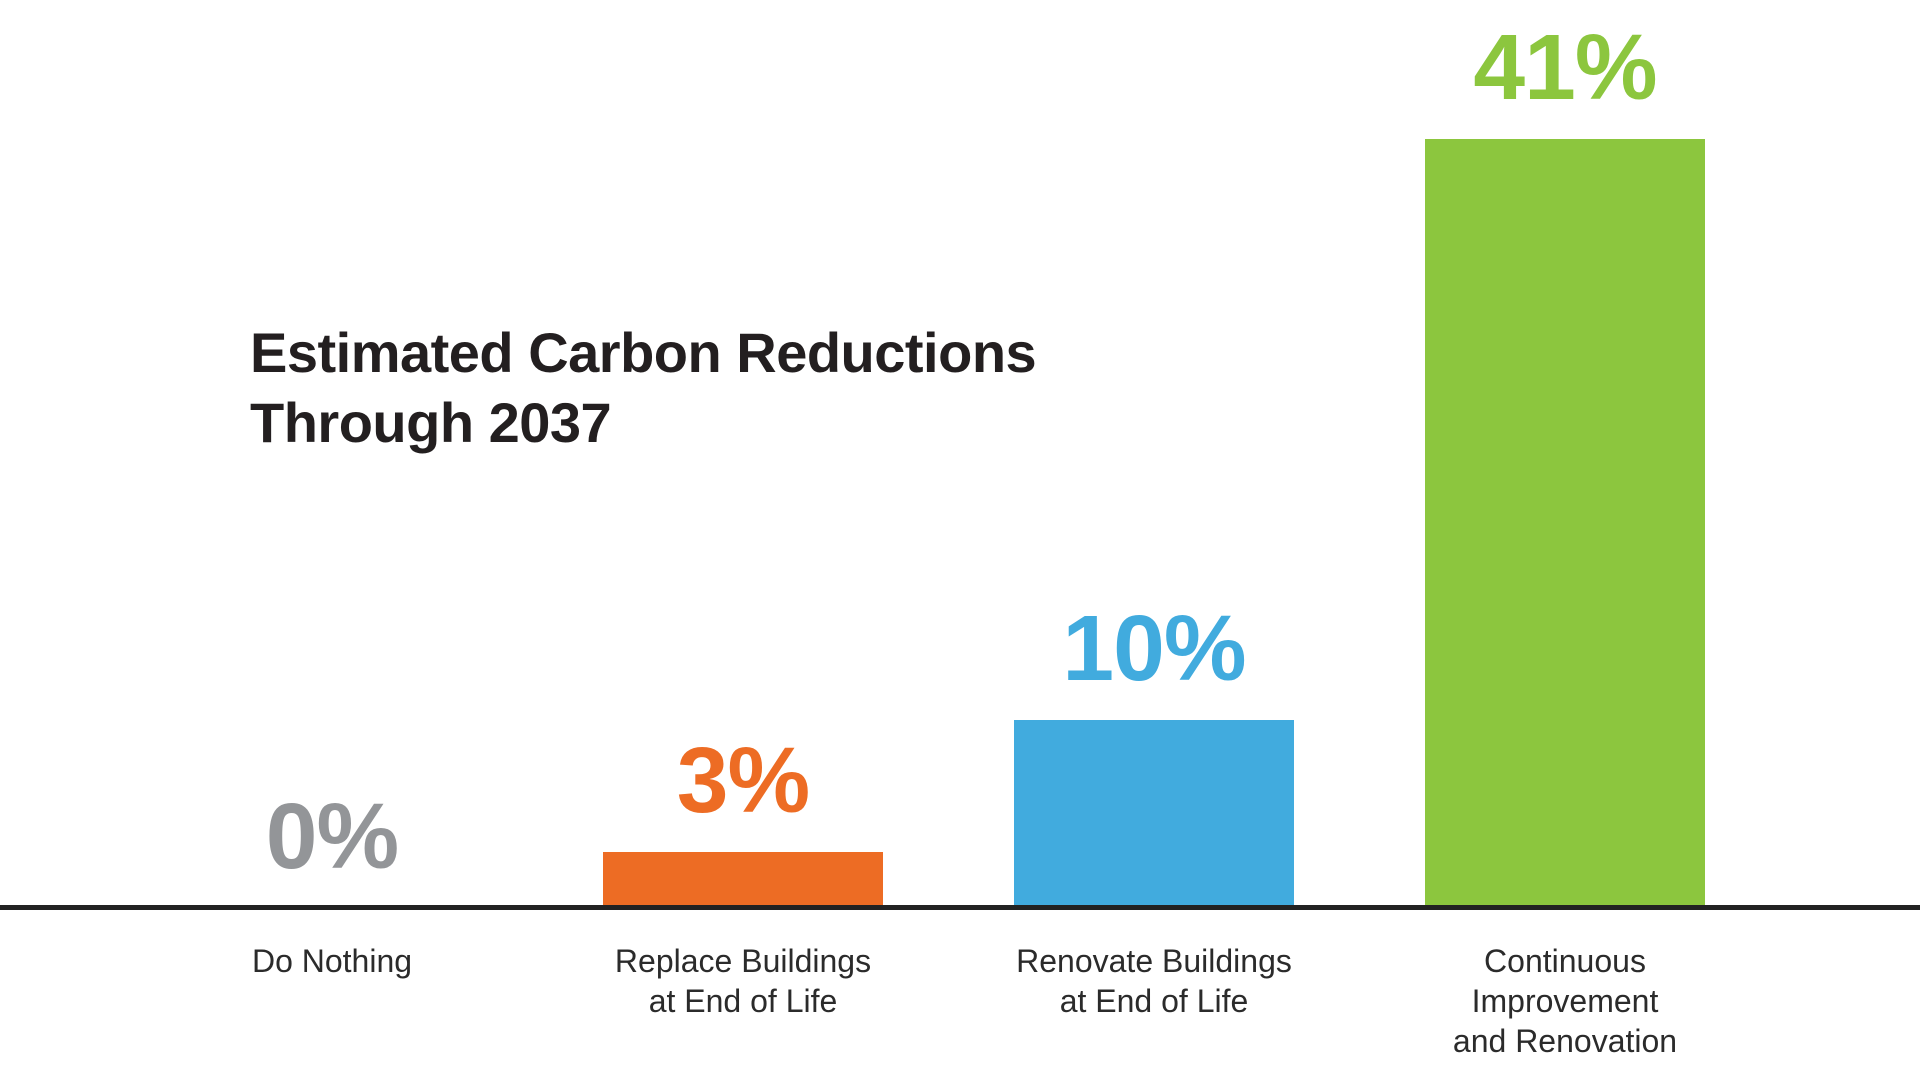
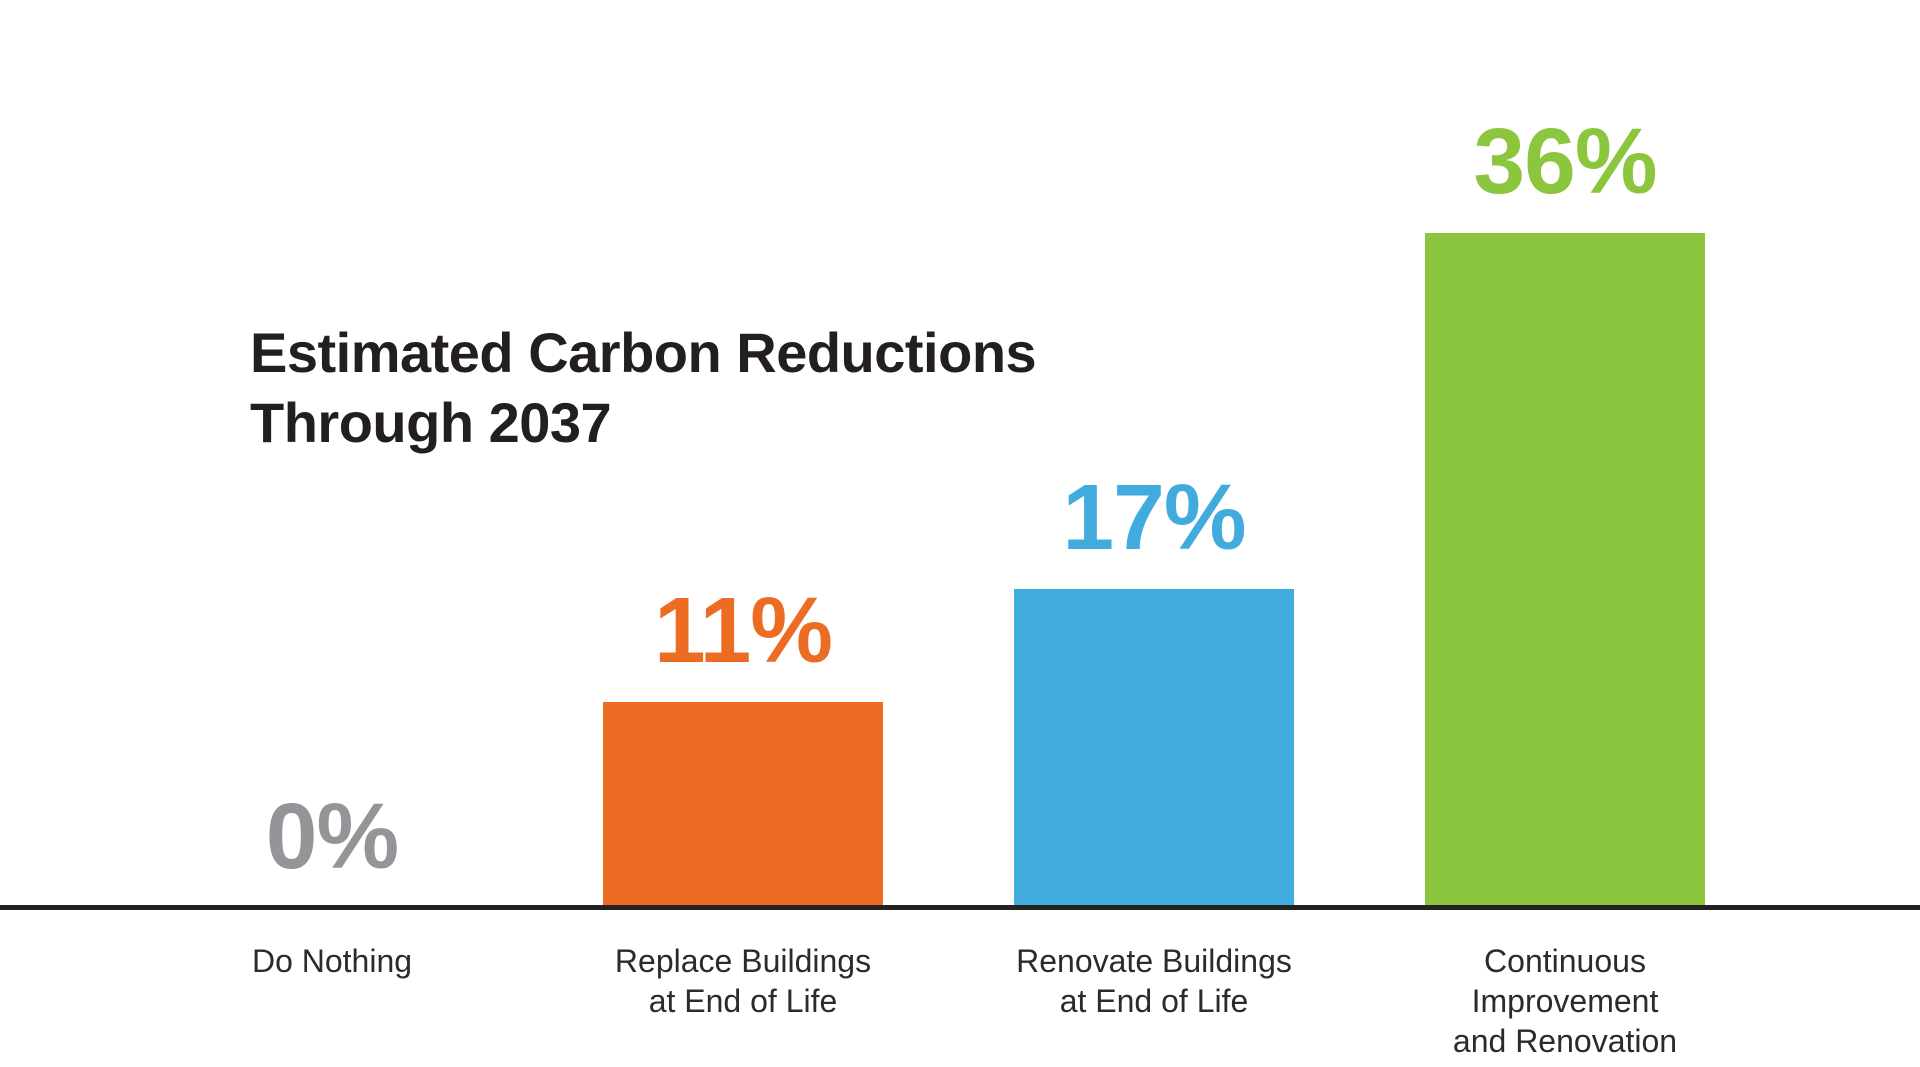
Replace Buildings at End of Life: 3% -> 11%
Renovate Buildings at End of Life: 10% -> 17%
Continuous Improvement and Renovation: 41% -> 36%
